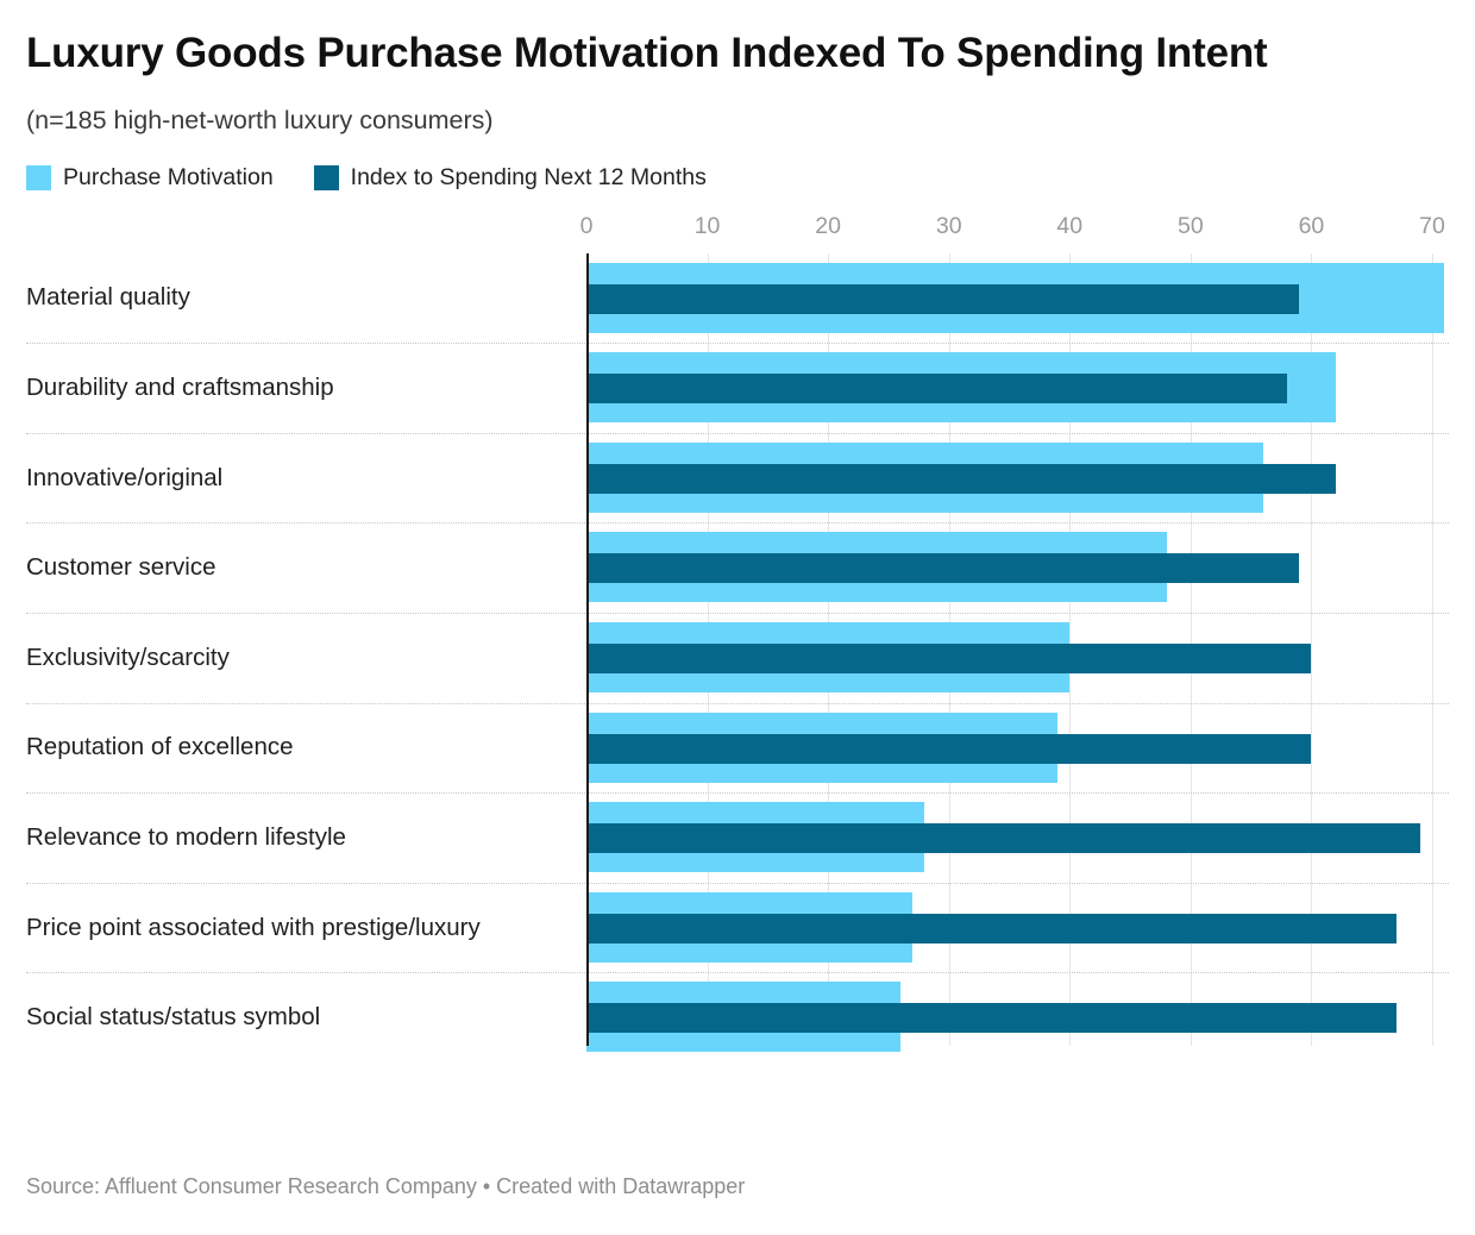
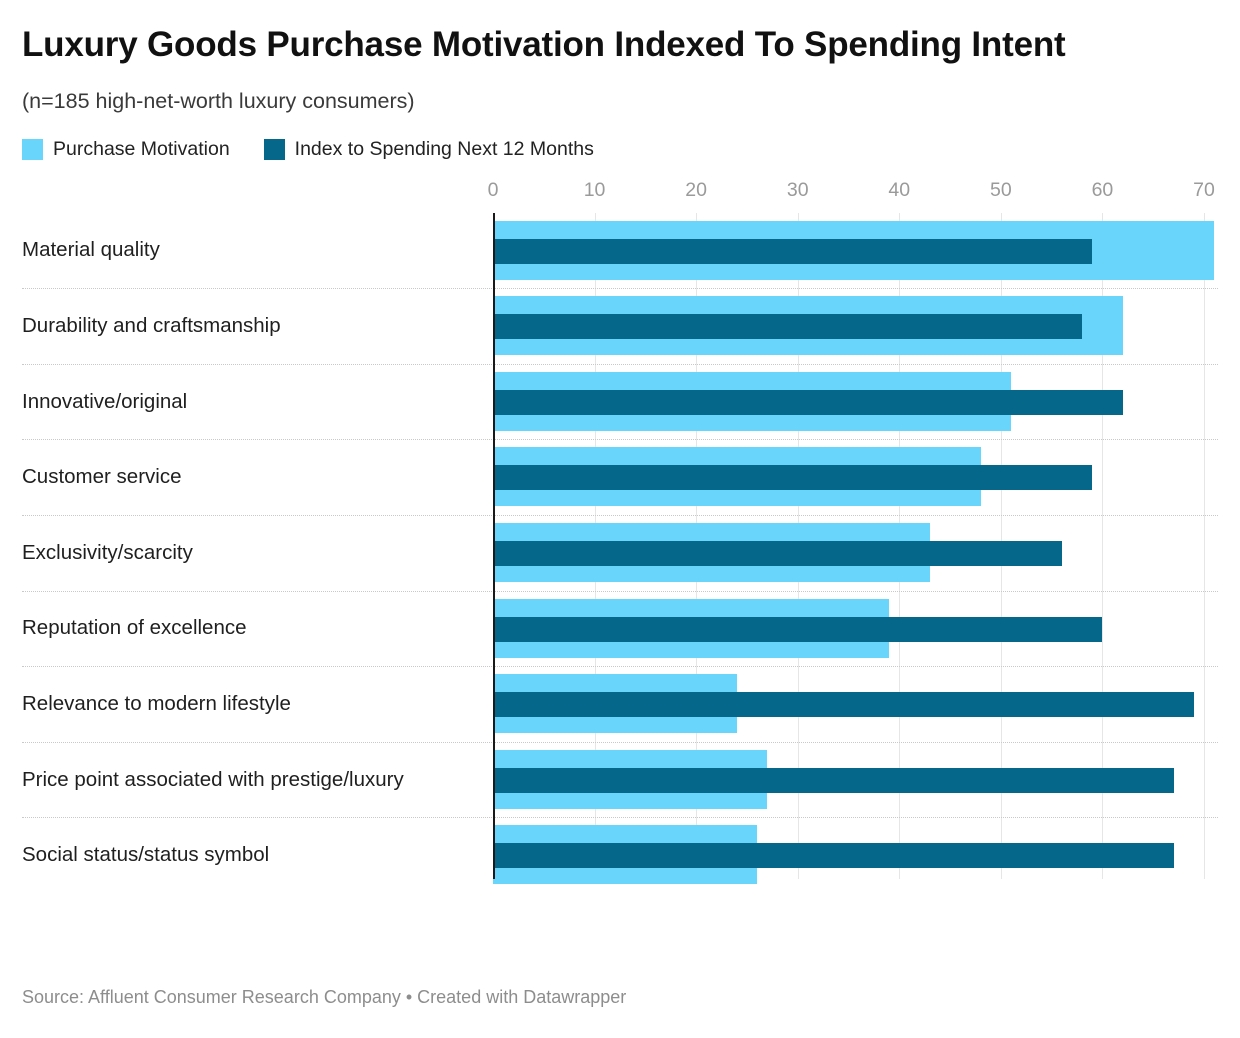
Purchase Motivation/Innovative/original: 56 -> 51
Purchase Motivation/Exclusivity/scarcity: 40 -> 43
Index to Spending Next 12 Months/Exclusivity/scarcity: 60 -> 56
Purchase Motivation/Relevance to modern lifestyle: 28 -> 24
